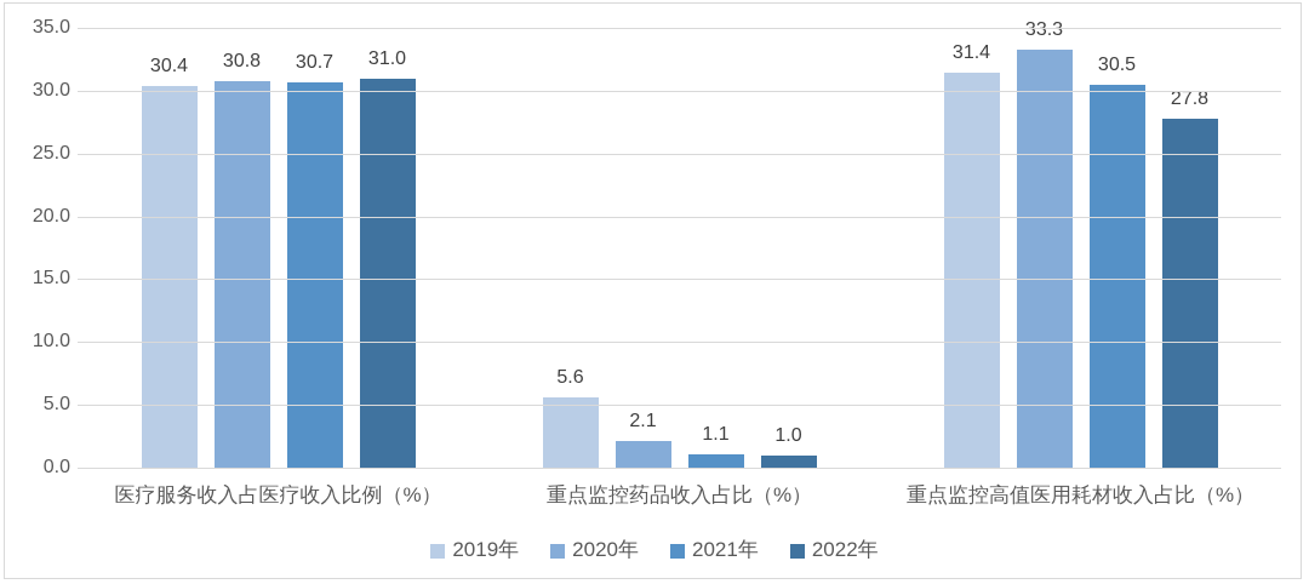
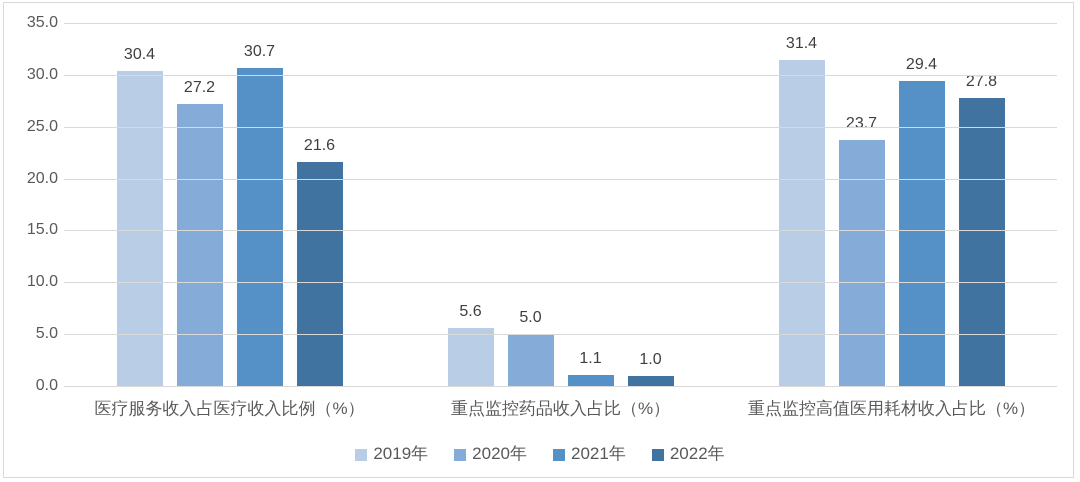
2020年/医疗服务收入占医疗收入比例（%）: 30.8 -> 27.2
2022年/医疗服务收入占医疗收入比例（%）: 31.0 -> 21.6
2020年/重点监控药品收入占比（%）: 2.1 -> 5.0
2020年/重点监控高值医用耗材收入占比（%）: 33.3 -> 23.7
2021年/重点监控高值医用耗材收入占比（%）: 30.5 -> 29.4
